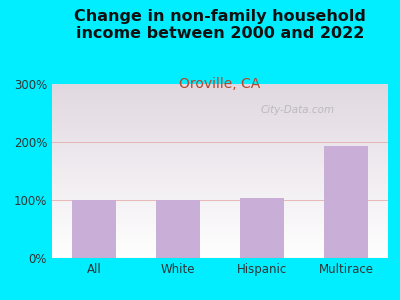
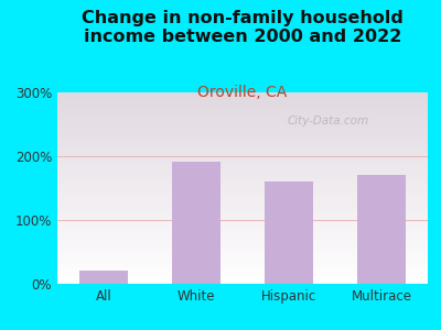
All: 100% -> 20%
White: 100% -> 192%
Hispanic: 103% -> 160%
Multirace: 193% -> 170%
